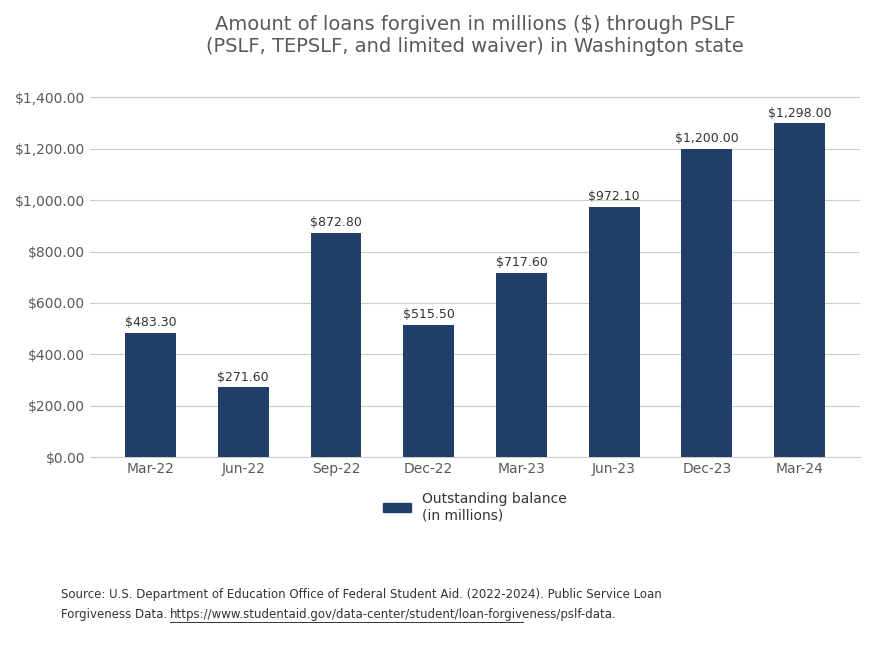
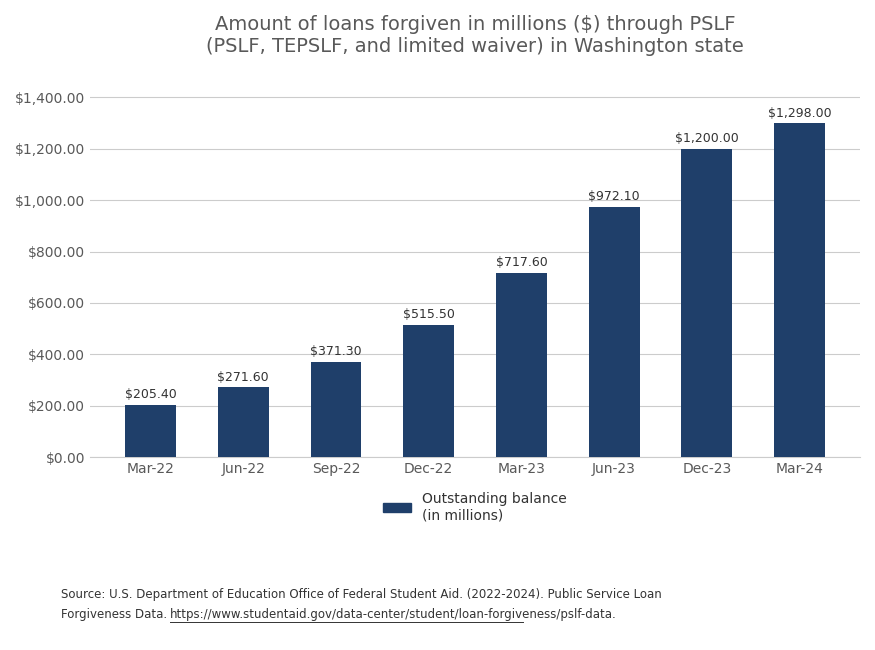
Mar-22: $483.30 -> $205.40
Sep-22: $872.80 -> $371.30
